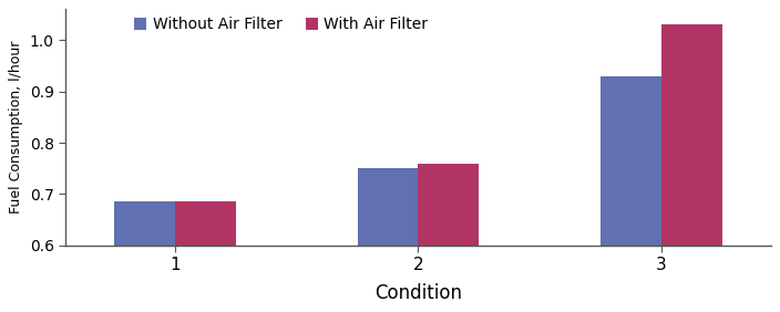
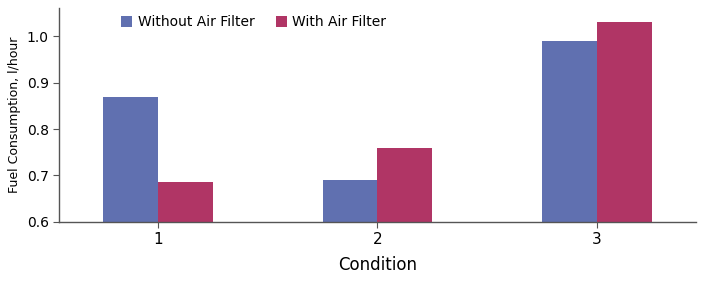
Without Air Filter/1: 0.685 -> 0.870
Without Air Filter/2: 0.750 -> 0.690
Without Air Filter/3: 0.930 -> 0.990
